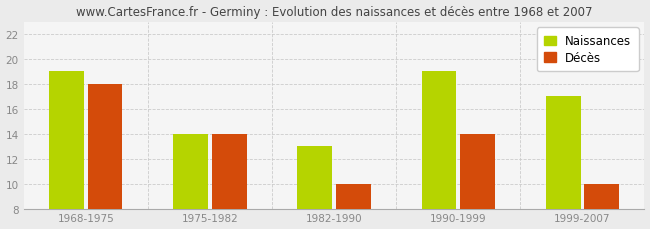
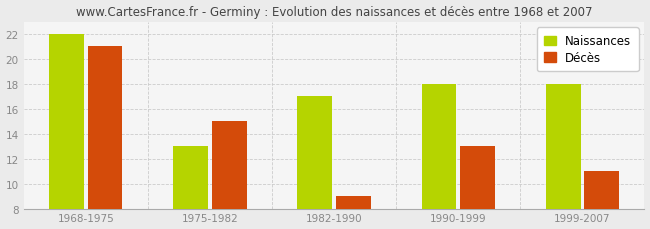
Naissances/1968-1975: 19 -> 22
Décès/1968-1975: 18 -> 21
Naissances/1975-1982: 14 -> 13
Décès/1975-1982: 14 -> 15
Naissances/1982-1990: 13 -> 17
Décès/1982-1990: 10 -> 9
Naissances/1990-1999: 19 -> 18
Décès/1990-1999: 14 -> 13
Naissances/1999-2007: 17 -> 18
Décès/1999-2007: 10 -> 11
